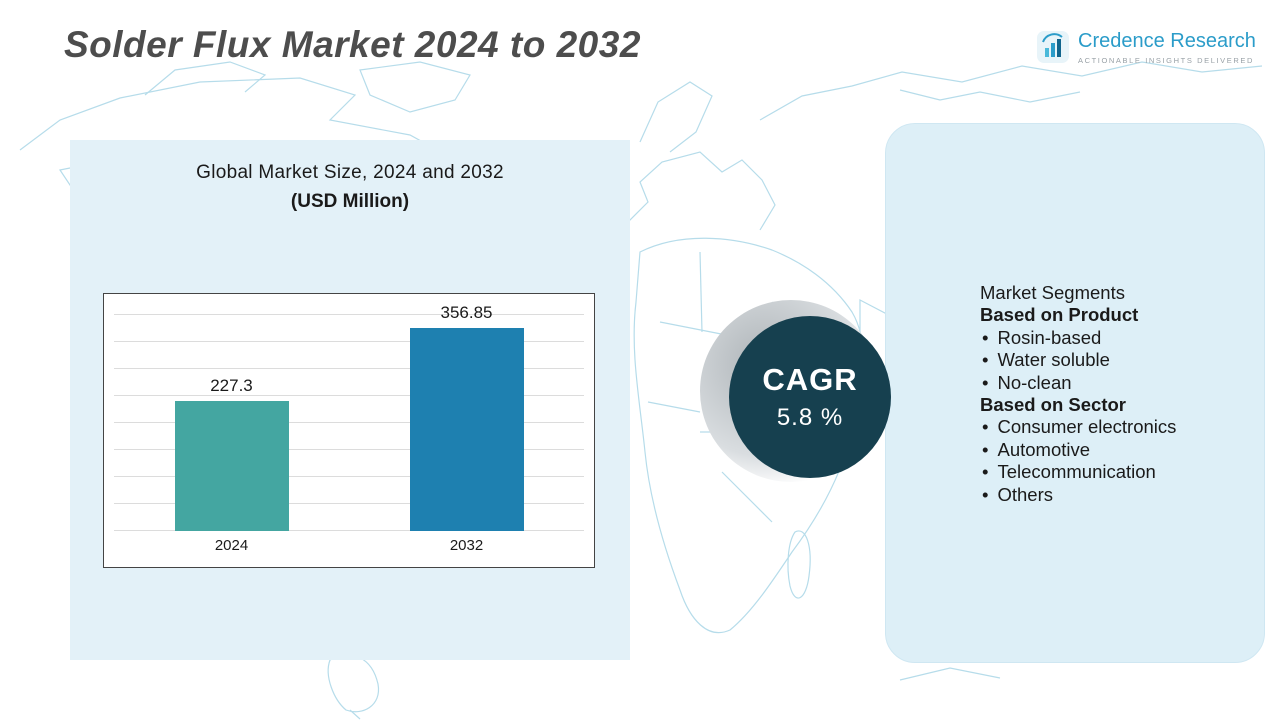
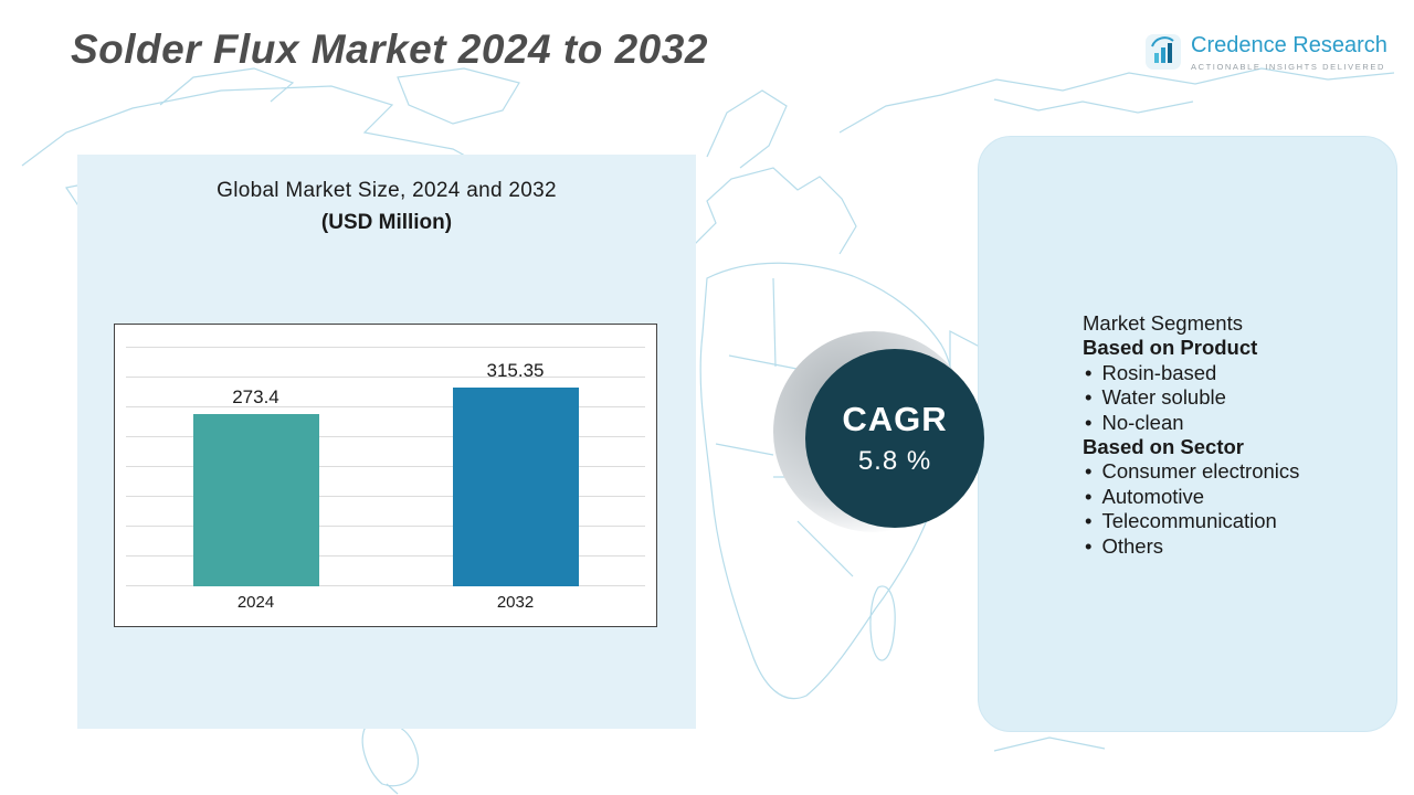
2024: 227.3 -> 273.4
2032: 356.85 -> 315.35
